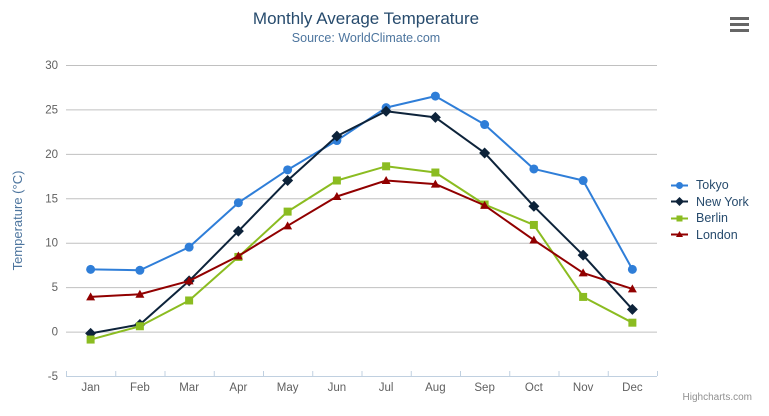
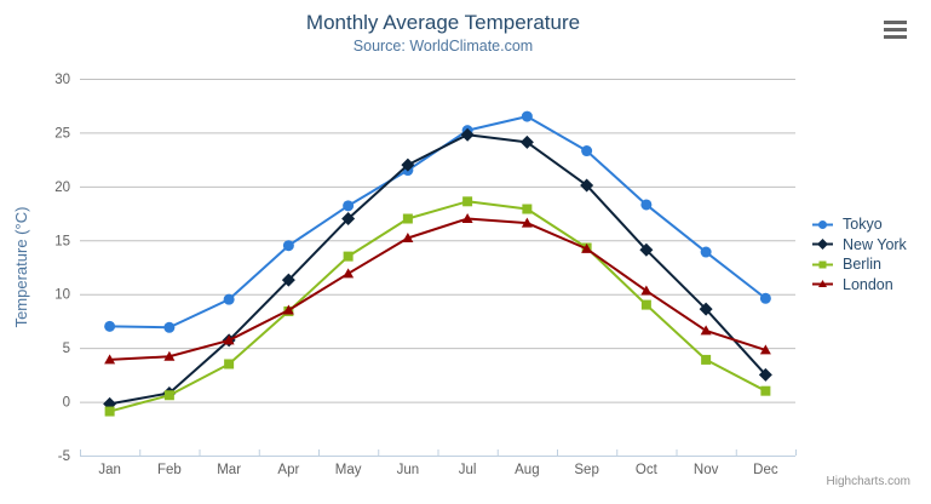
Berlin/Oct: 12 -> 9
Tokyo/Nov: 17 -> 14
Tokyo/Dec: 7 -> 10
